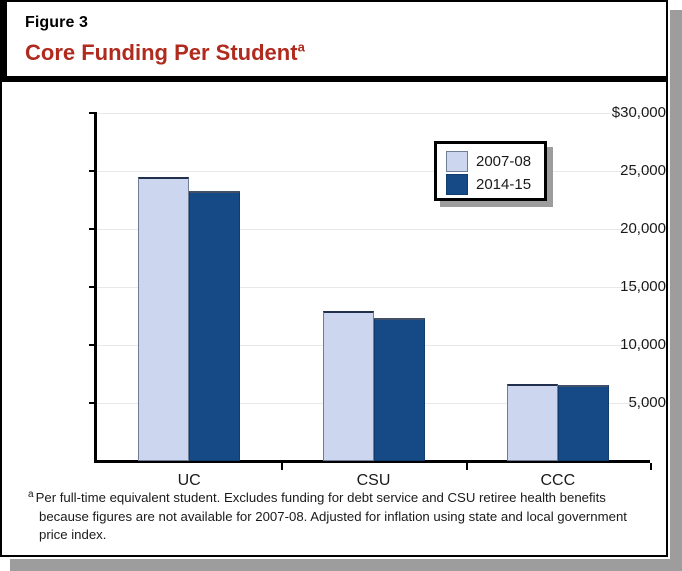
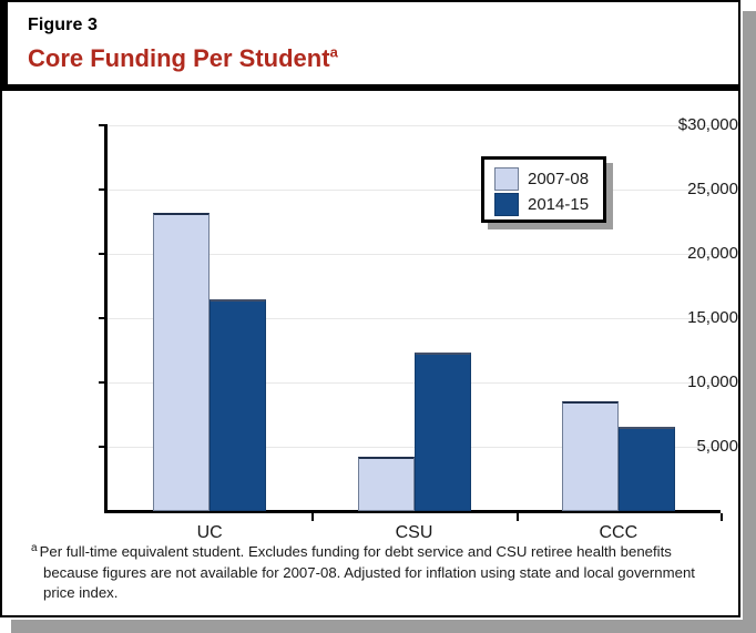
2007-08/UC: $24500 -> $23200
2014-15/UC: $23300 -> $16500
2007-08/CSU: $13000 -> $4200
2007-08/CCC: $6600 -> $8500
